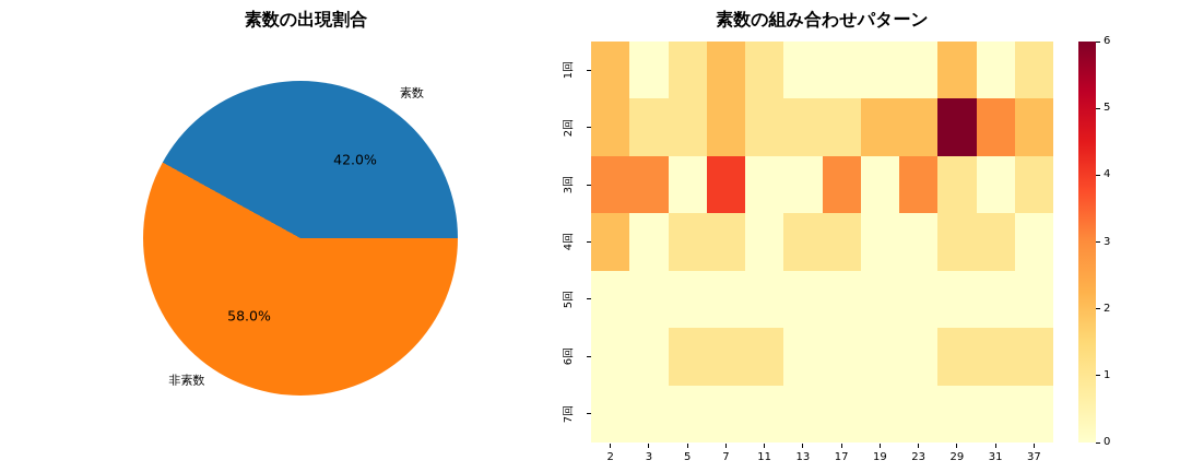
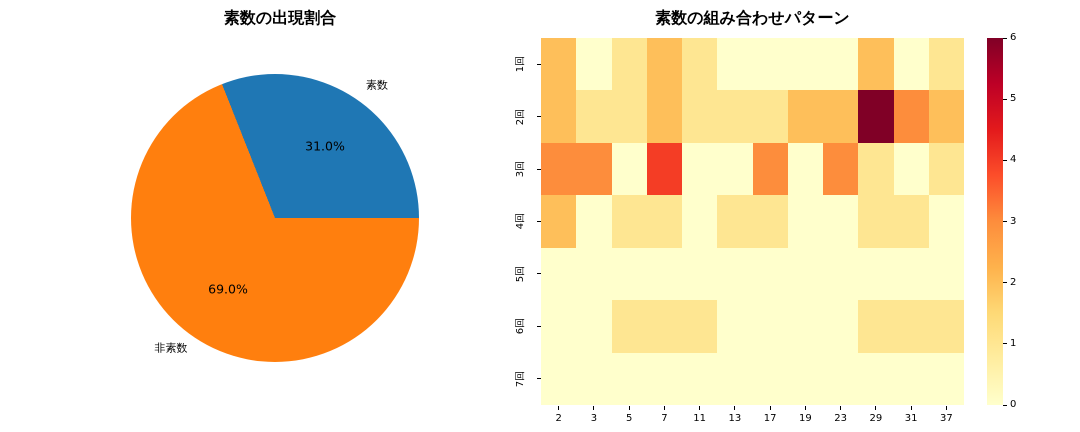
素数の出現割合/素数: 42.0% -> 31.0%
素数の出現割合/非素数: 58.0% -> 69.0%
